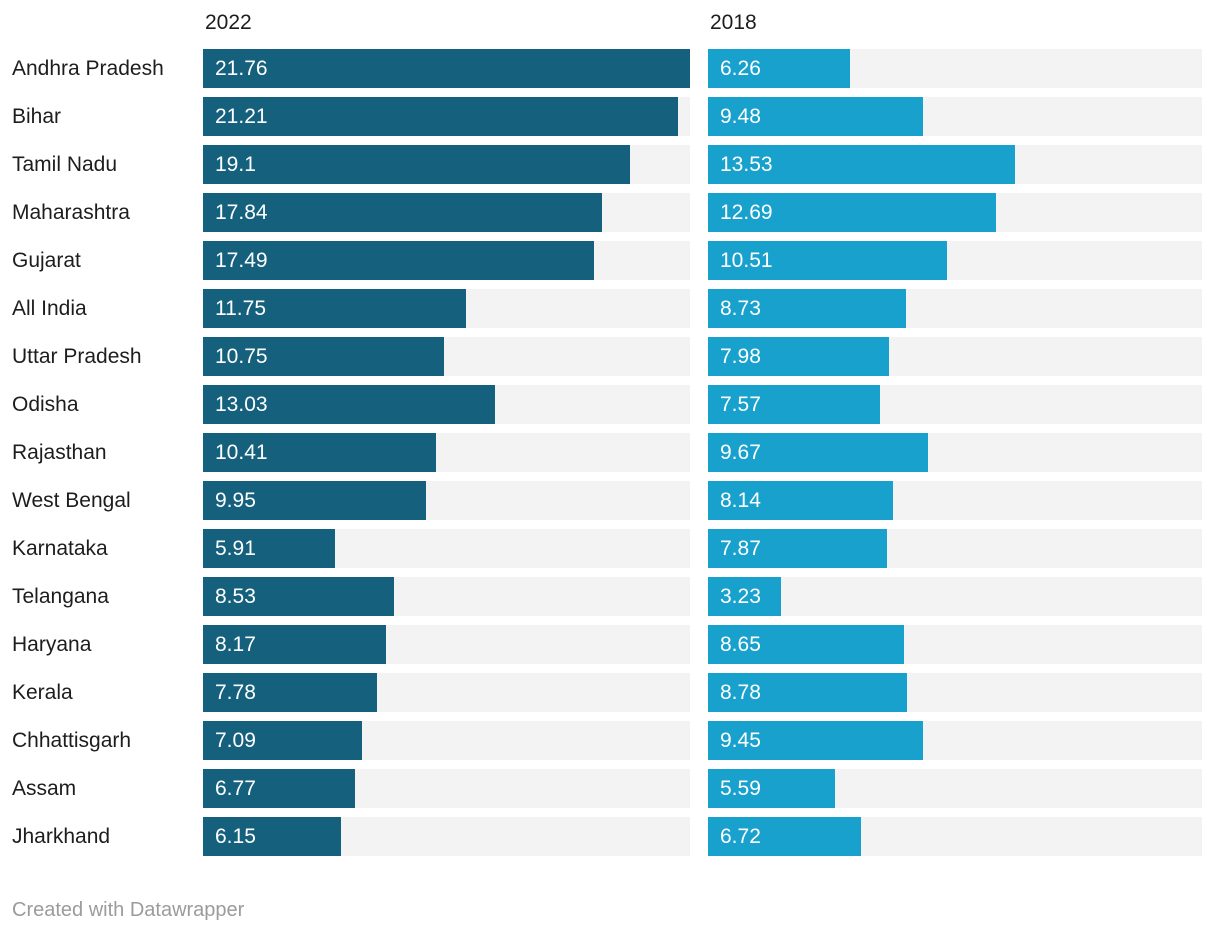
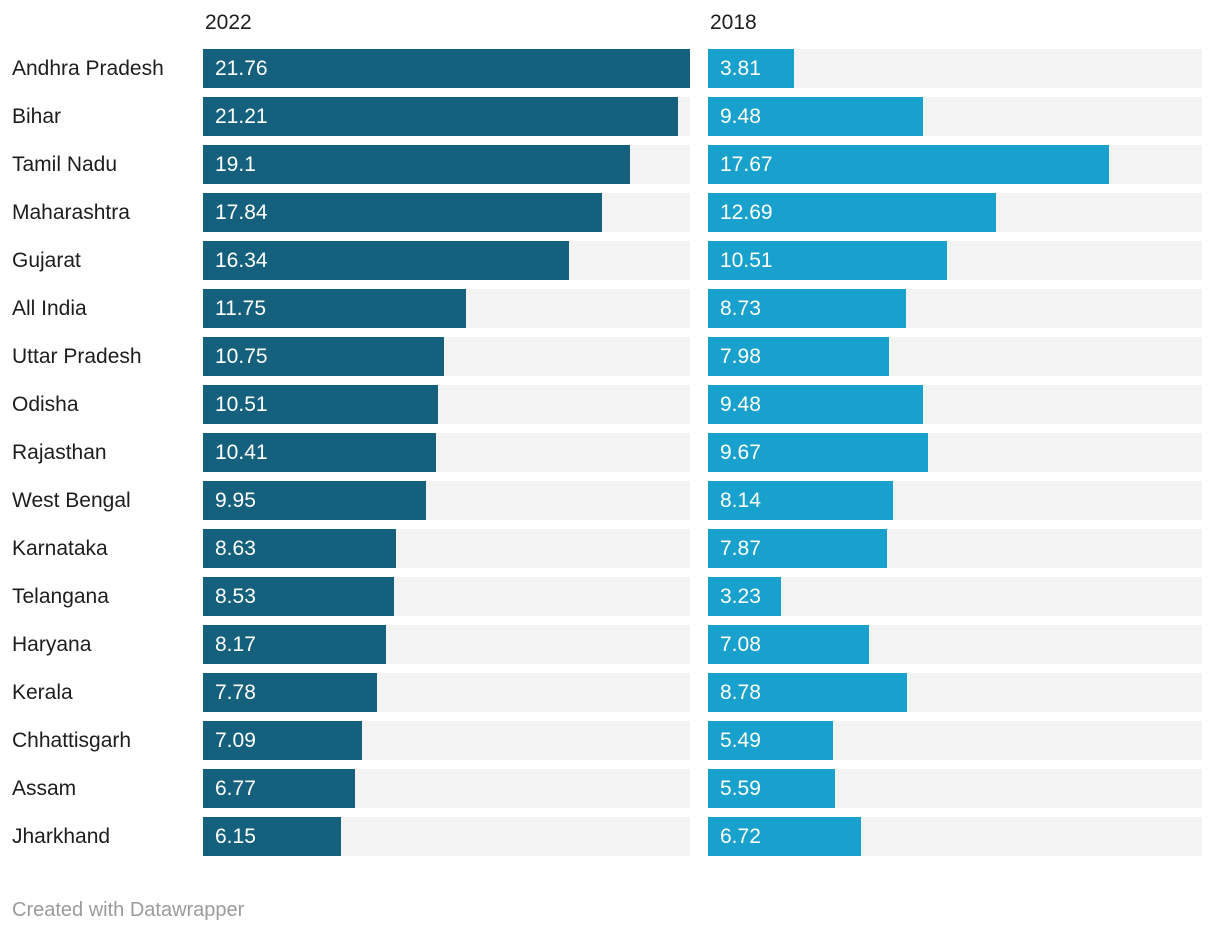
2018/Andhra Pradesh: 6.26 -> 3.81
2018/Tamil Nadu: 13.53 -> 17.67
2022/Gujarat: 17.49 -> 16.34
2022/Odisha: 13.03 -> 10.51
2018/Odisha: 7.57 -> 9.48
2022/Karnataka: 5.91 -> 8.63
2018/Haryana: 8.65 -> 7.08
2018/Chhattisgarh: 9.45 -> 5.49
